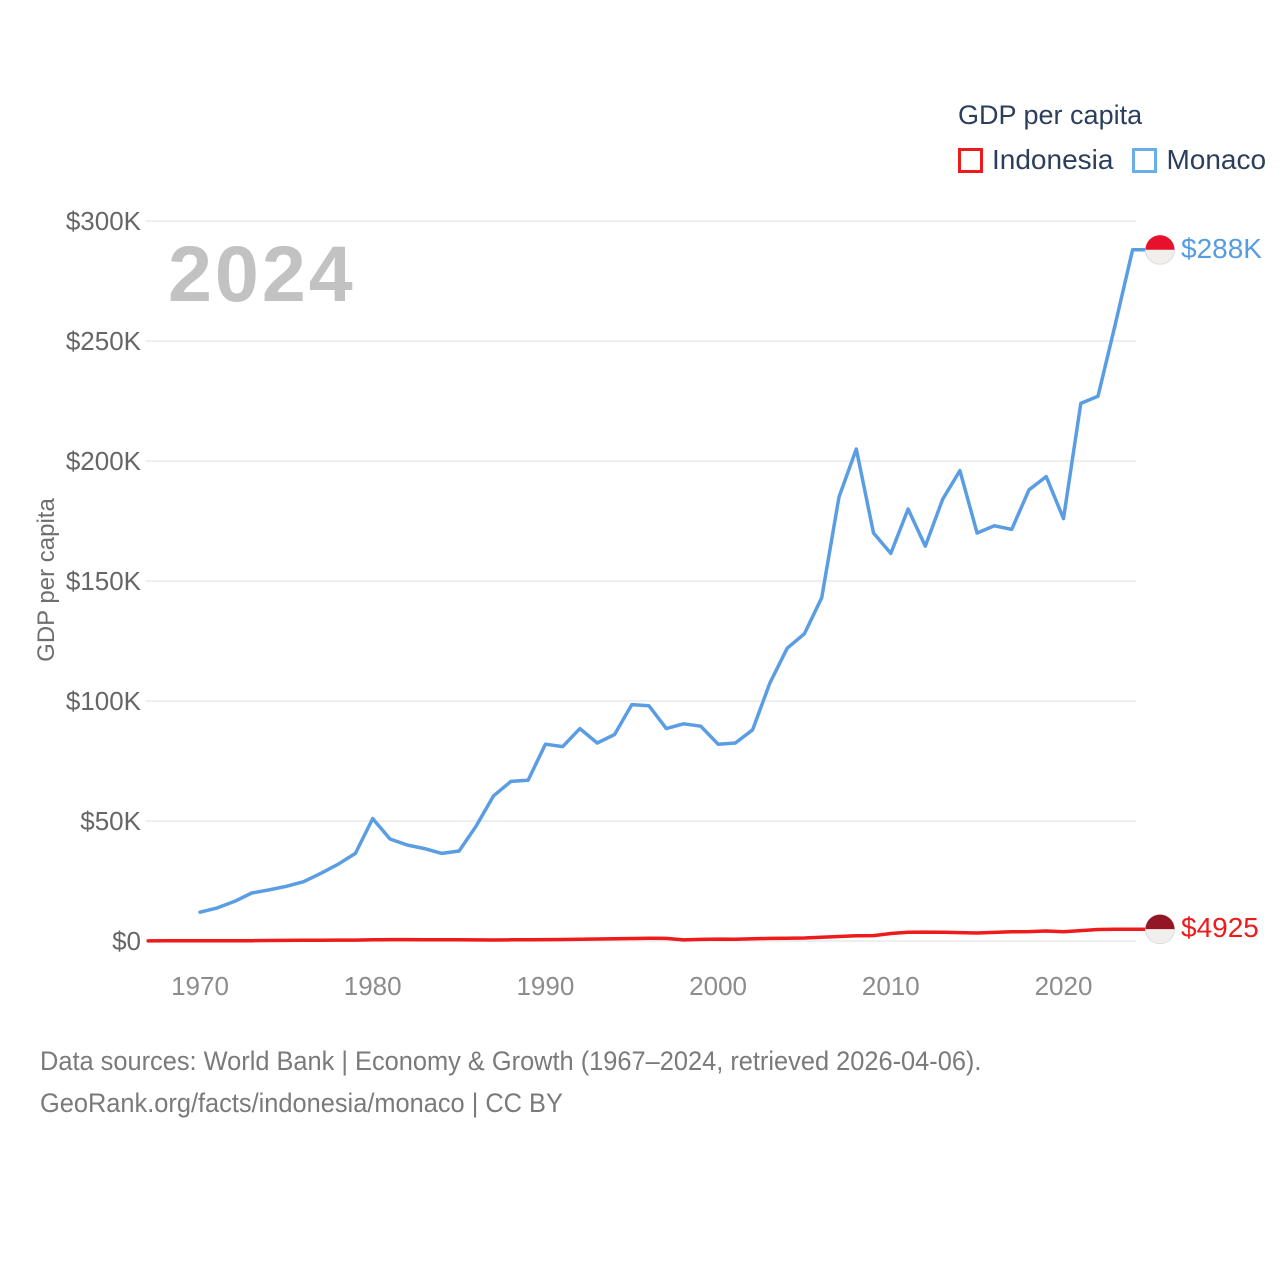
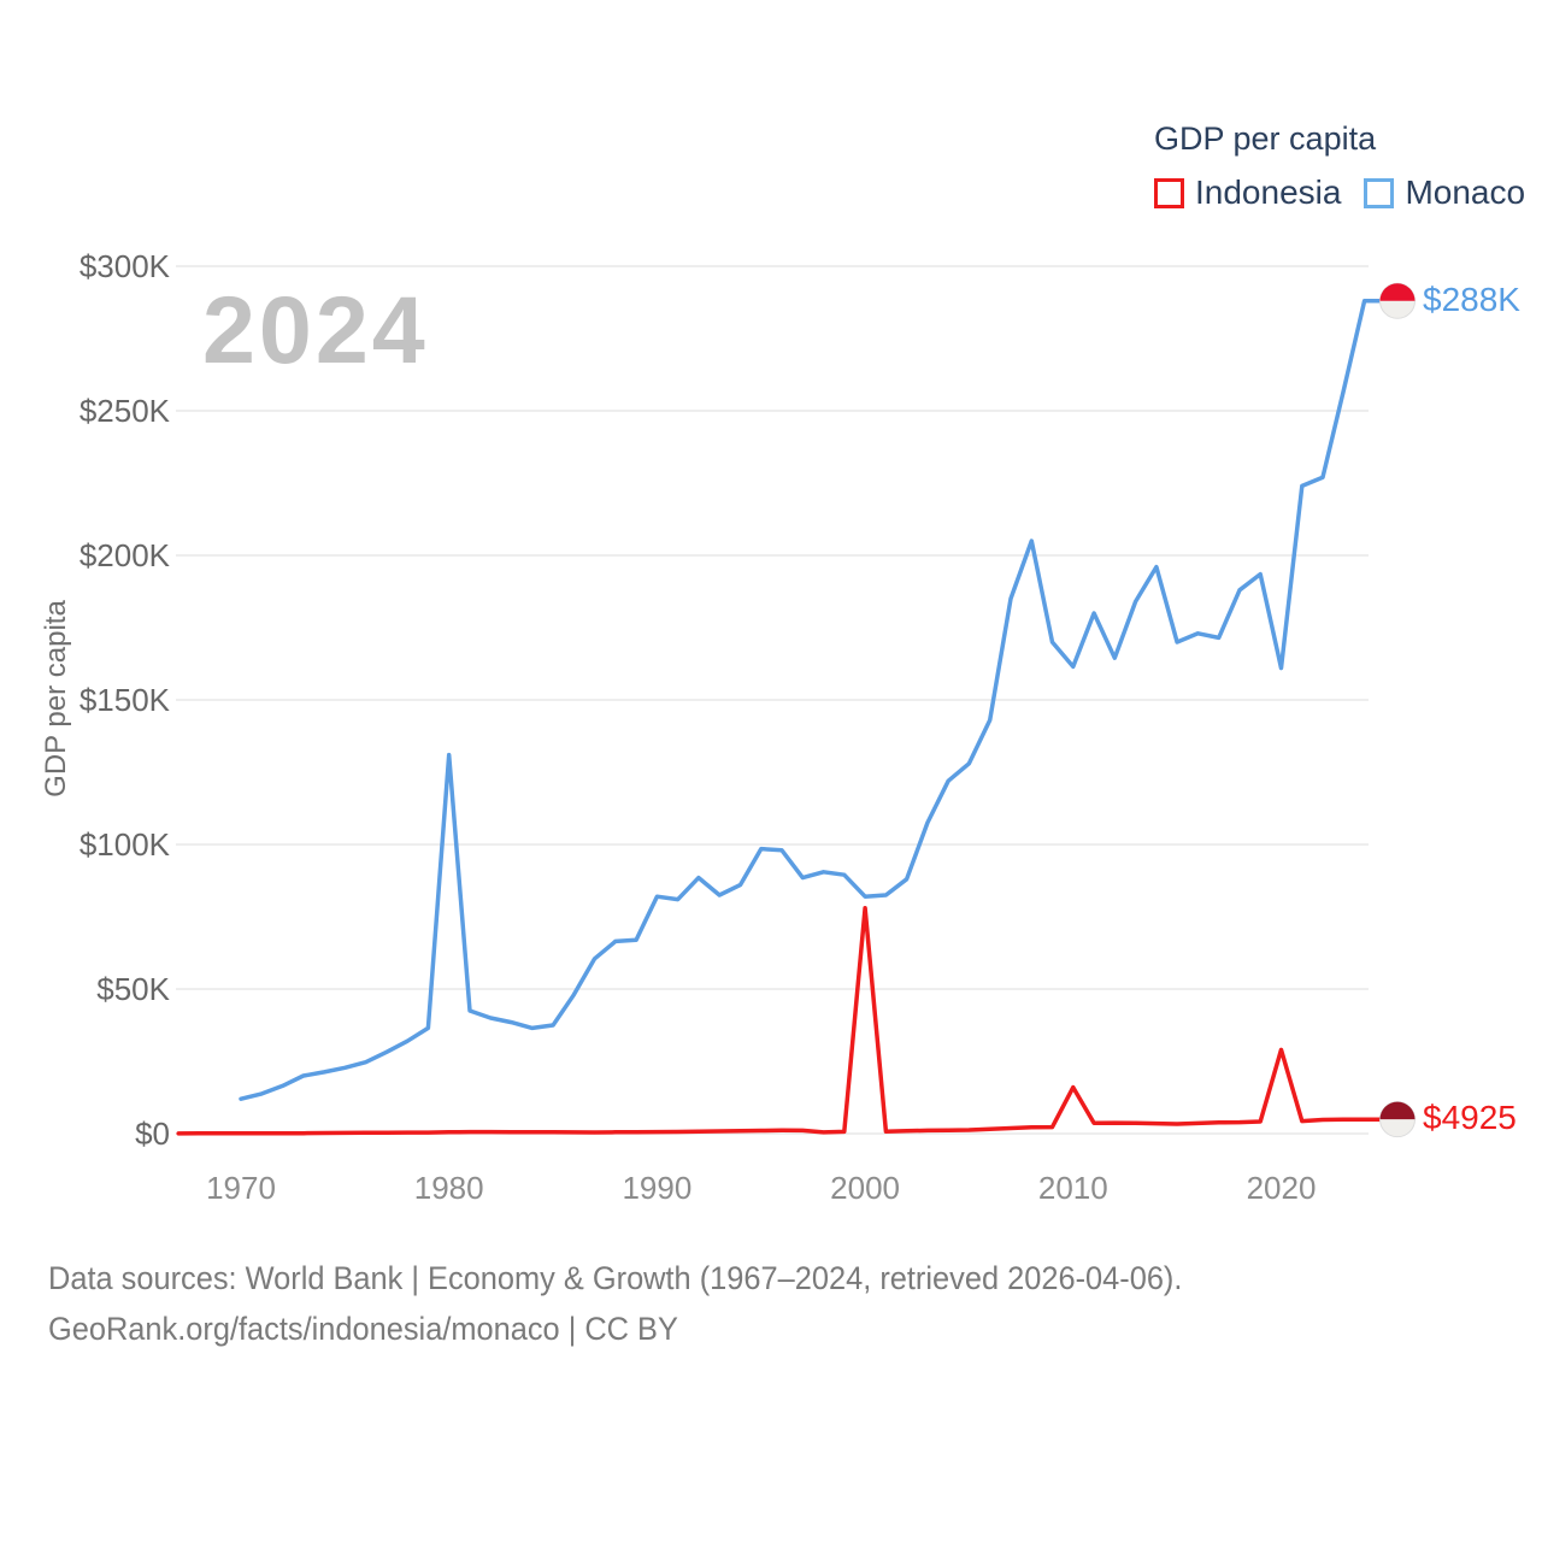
Monaco/1980: $51K -> $131K
Indonesia/2000: $1K -> $78K
Indonesia/2010: $3K -> $16K
Indonesia/2020: $4K -> $29K
Monaco/2020: $176K -> $161K
